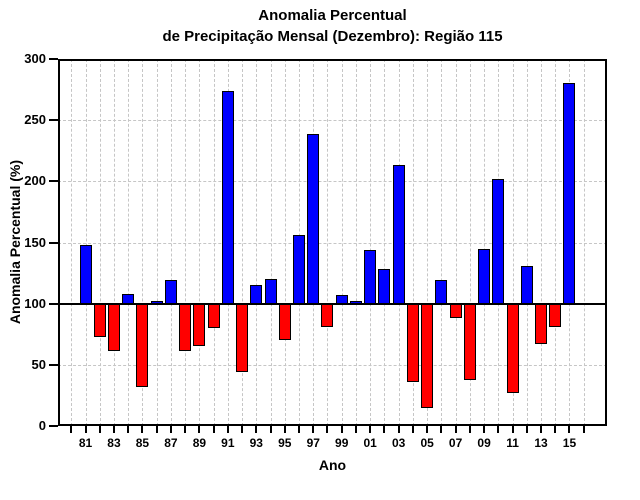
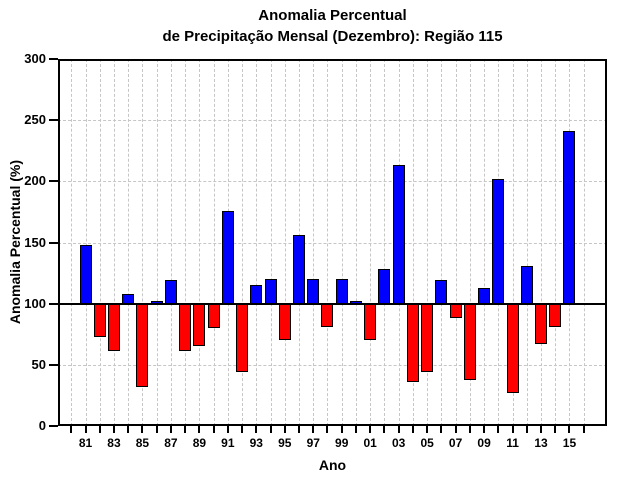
91: 274 -> 176
97: 239 -> 120
99: 107 -> 120
01: 144 -> 70
05: 15 -> 44
09: 145 -> 113
15: 280 -> 241
